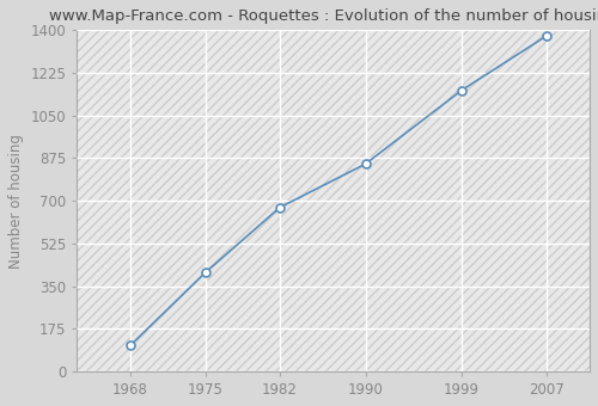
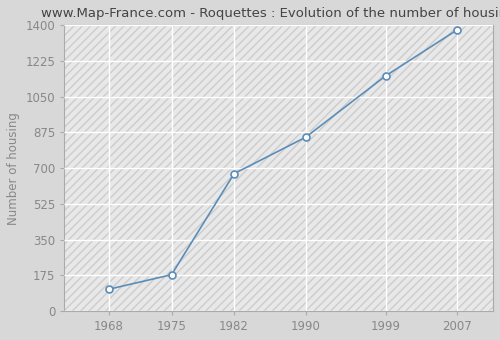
1975: 405 -> 178
